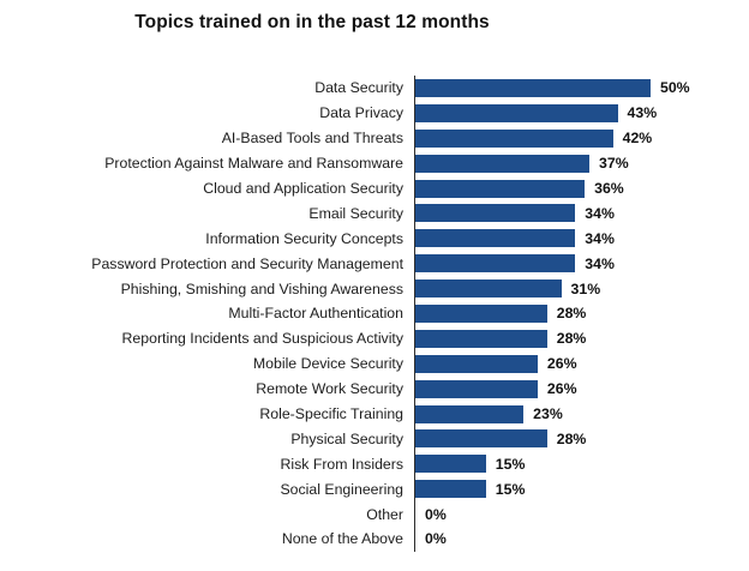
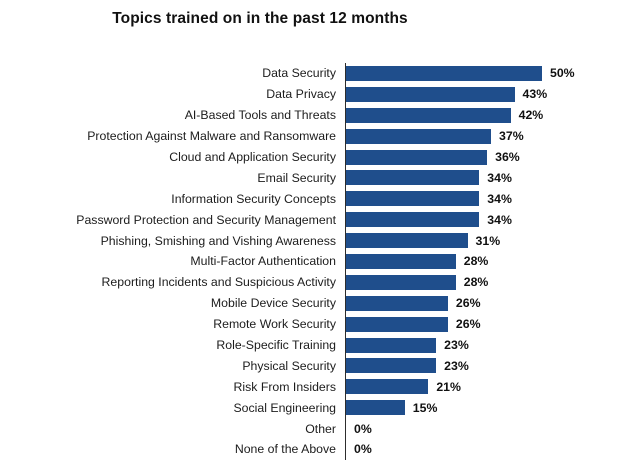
Physical Security: 28% -> 23%
Risk From Insiders: 15% -> 21%
